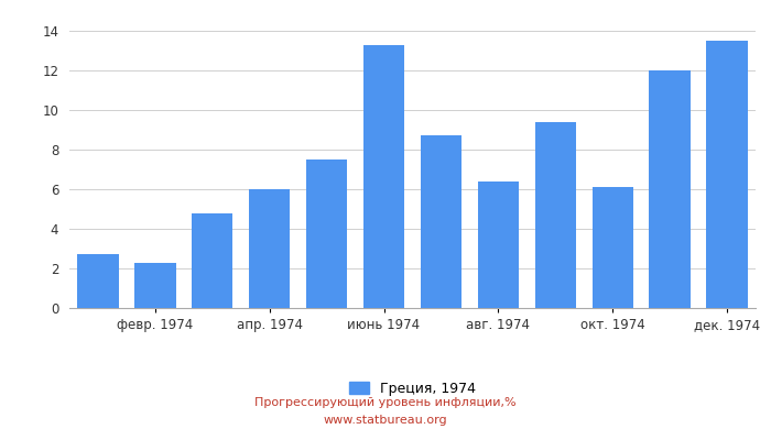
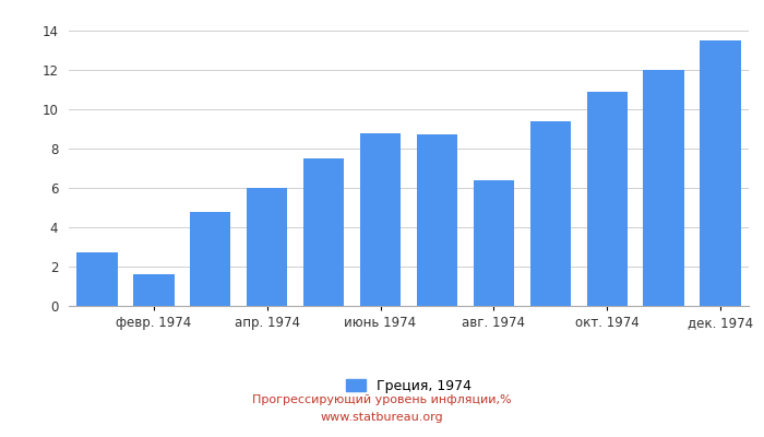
февр. 1974: 2.3 -> 1.6
июнь 1974: 13.3 -> 8.8
окт. 1974: 6.1 -> 10.9
